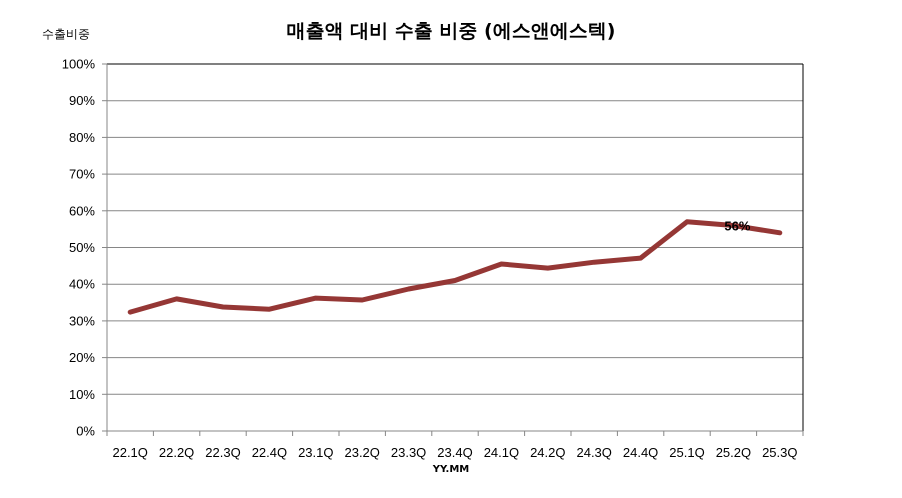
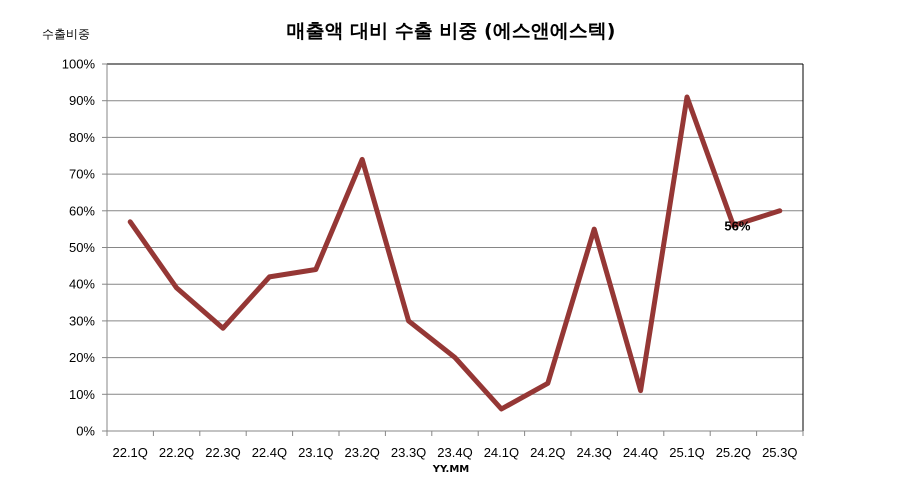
22.1Q: 32% -> 57%
22.2Q: 36% -> 39%
22.3Q: 34% -> 28%
22.4Q: 33% -> 42%
23.1Q: 36% -> 44%
23.2Q: 36% -> 74%
23.3Q: 39% -> 30%
23.4Q: 41% -> 20%
24.1Q: 46% -> 6%
24.2Q: 44% -> 13%
24.3Q: 46% -> 55%
24.4Q: 47% -> 11%
25.1Q: 57% -> 91%
25.3Q: 54% -> 60%
